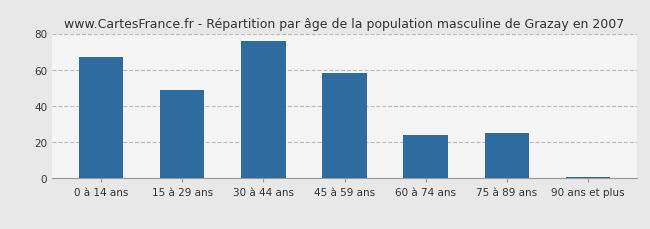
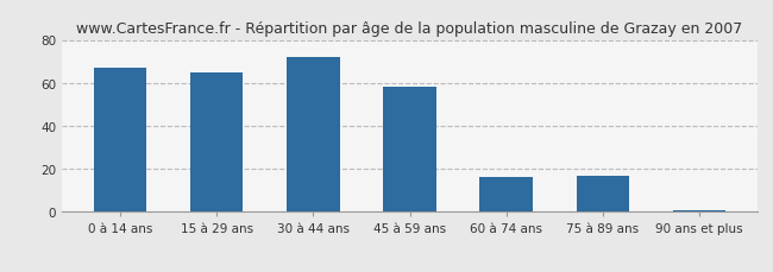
15 à 29 ans: 49 -> 65
30 à 44 ans: 76 -> 72
60 à 74 ans: 24 -> 16
75 à 89 ans: 25 -> 17
